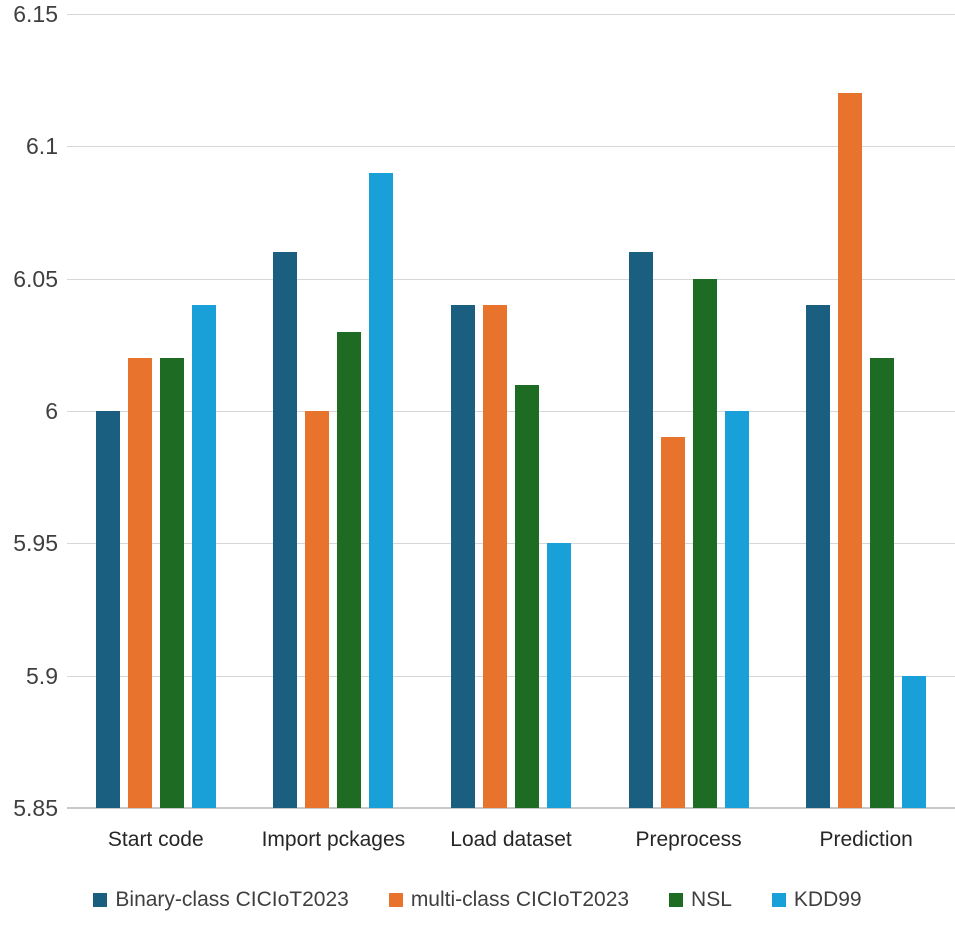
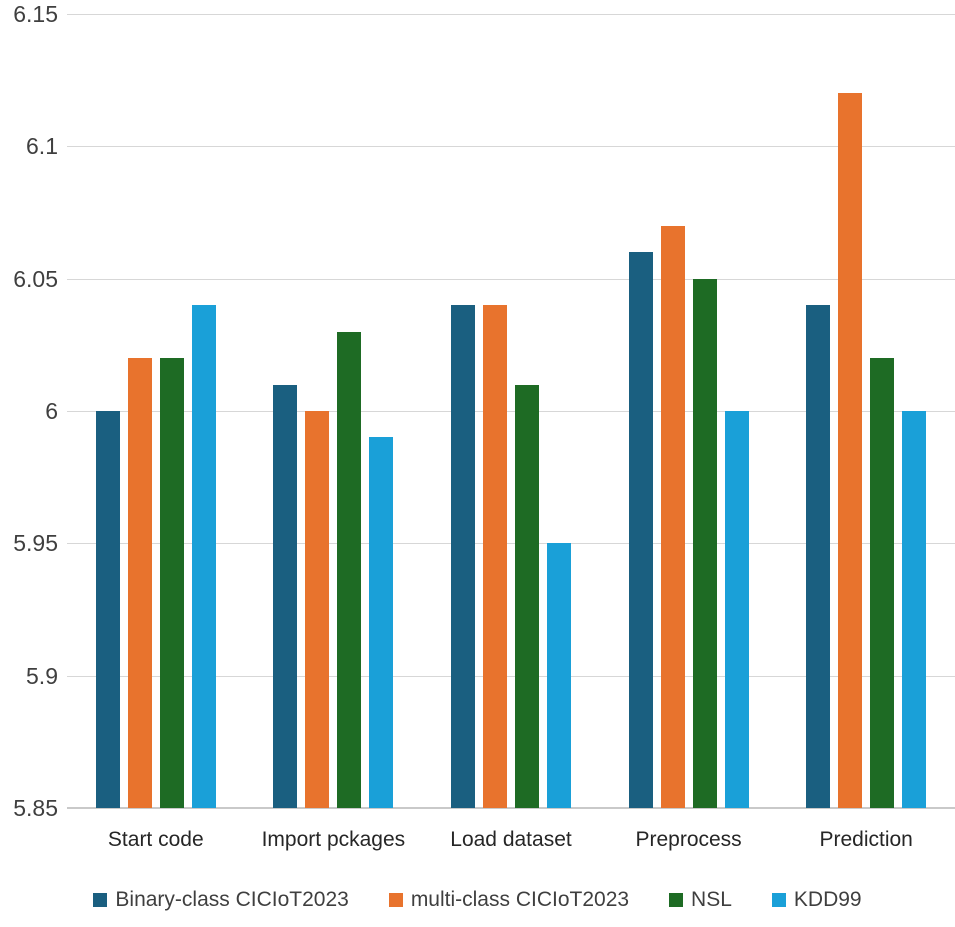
Binary-class CICIoT2023/Import pckages: 6.06 -> 6.01
KDD99/Import pckages: 6.09 -> 5.99
multi-class CICIoT2023/Preprocess: 5.99 -> 6.07
KDD99/Prediction: 5.90 -> 6.00
